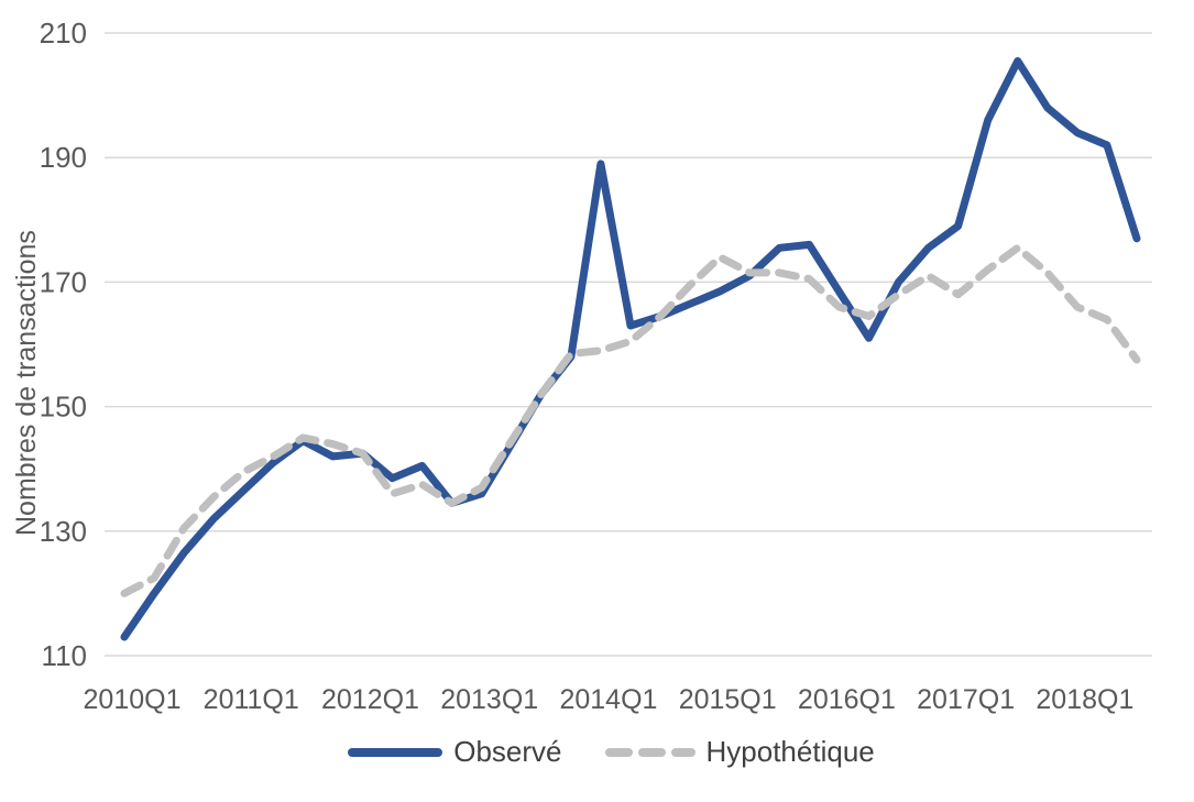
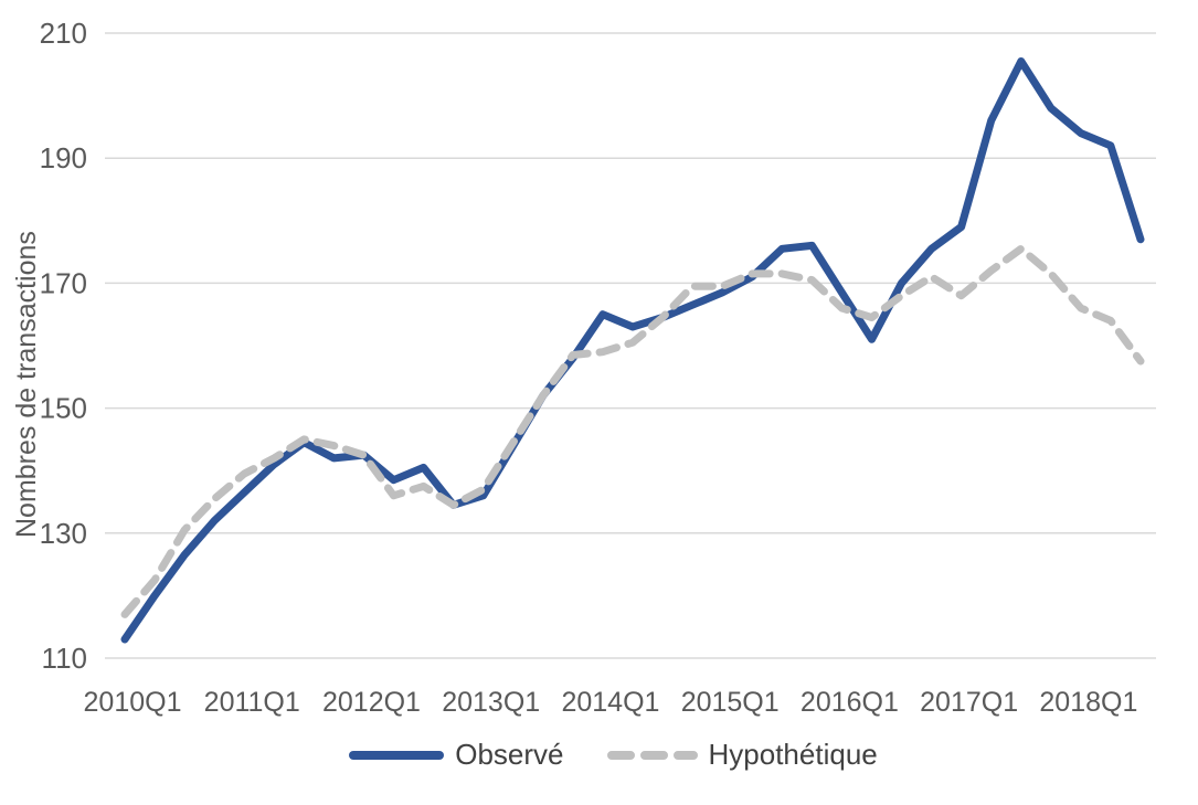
Hypothétique/2010Q1: 120 -> 117
Observé/2014Q1: 189 -> 165
Hypothétique/2015Q1: 174 -> 170
